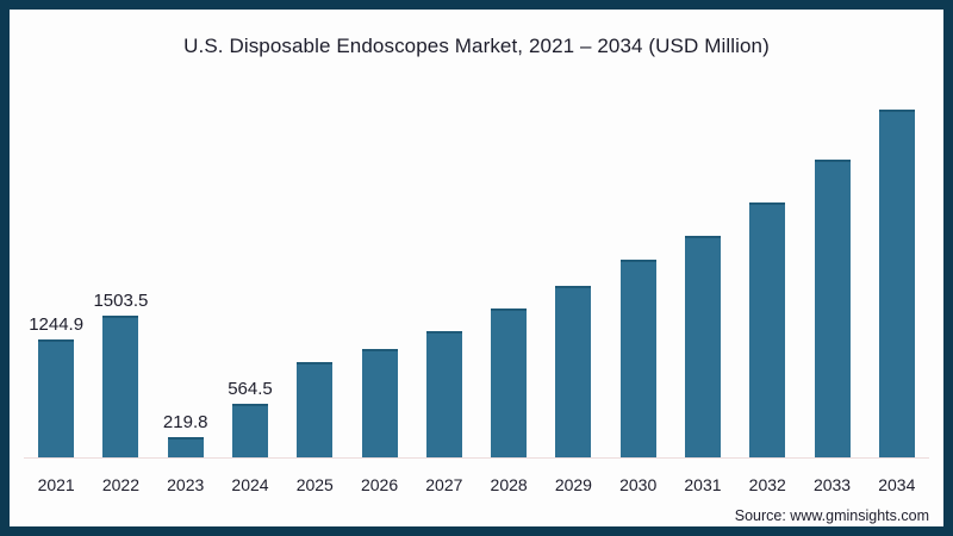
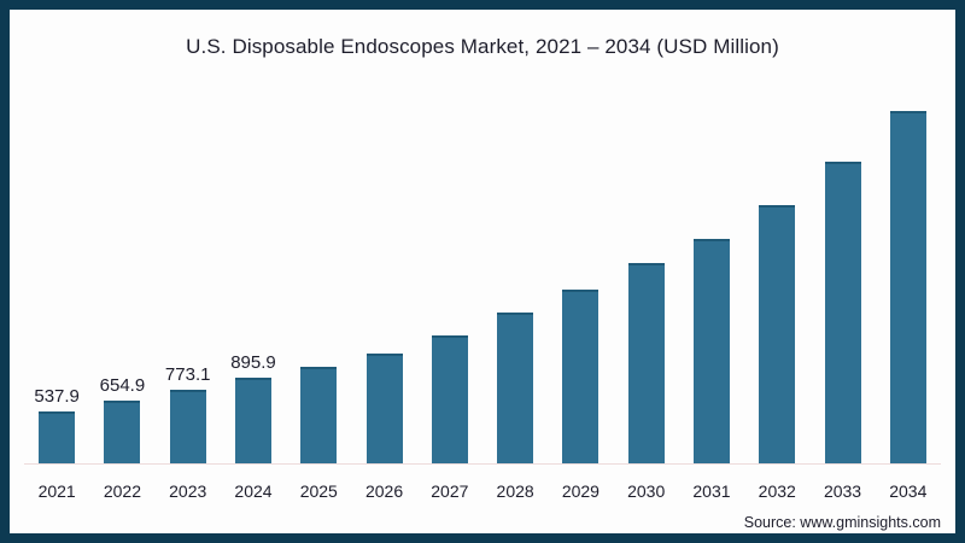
2021: 1244.9 -> 537.9
2022: 1503.5 -> 654.9
2023: 219.8 -> 773.1
2024: 564.5 -> 895.9
